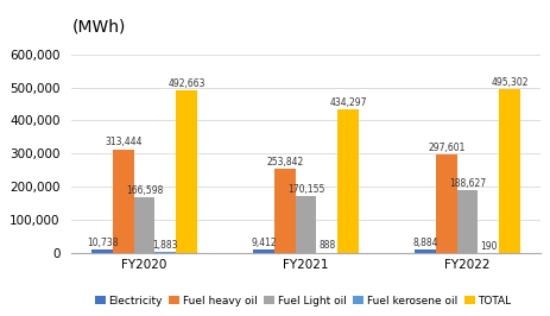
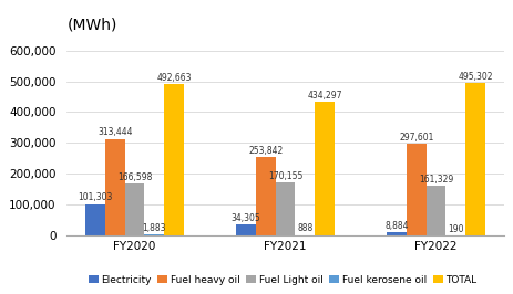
Electricity/FY2020: 10,738 -> 101,303
Electricity/FY2021: 9,412 -> 34,305
Fuel Light oil/FY2022: 188,627 -> 161,329
